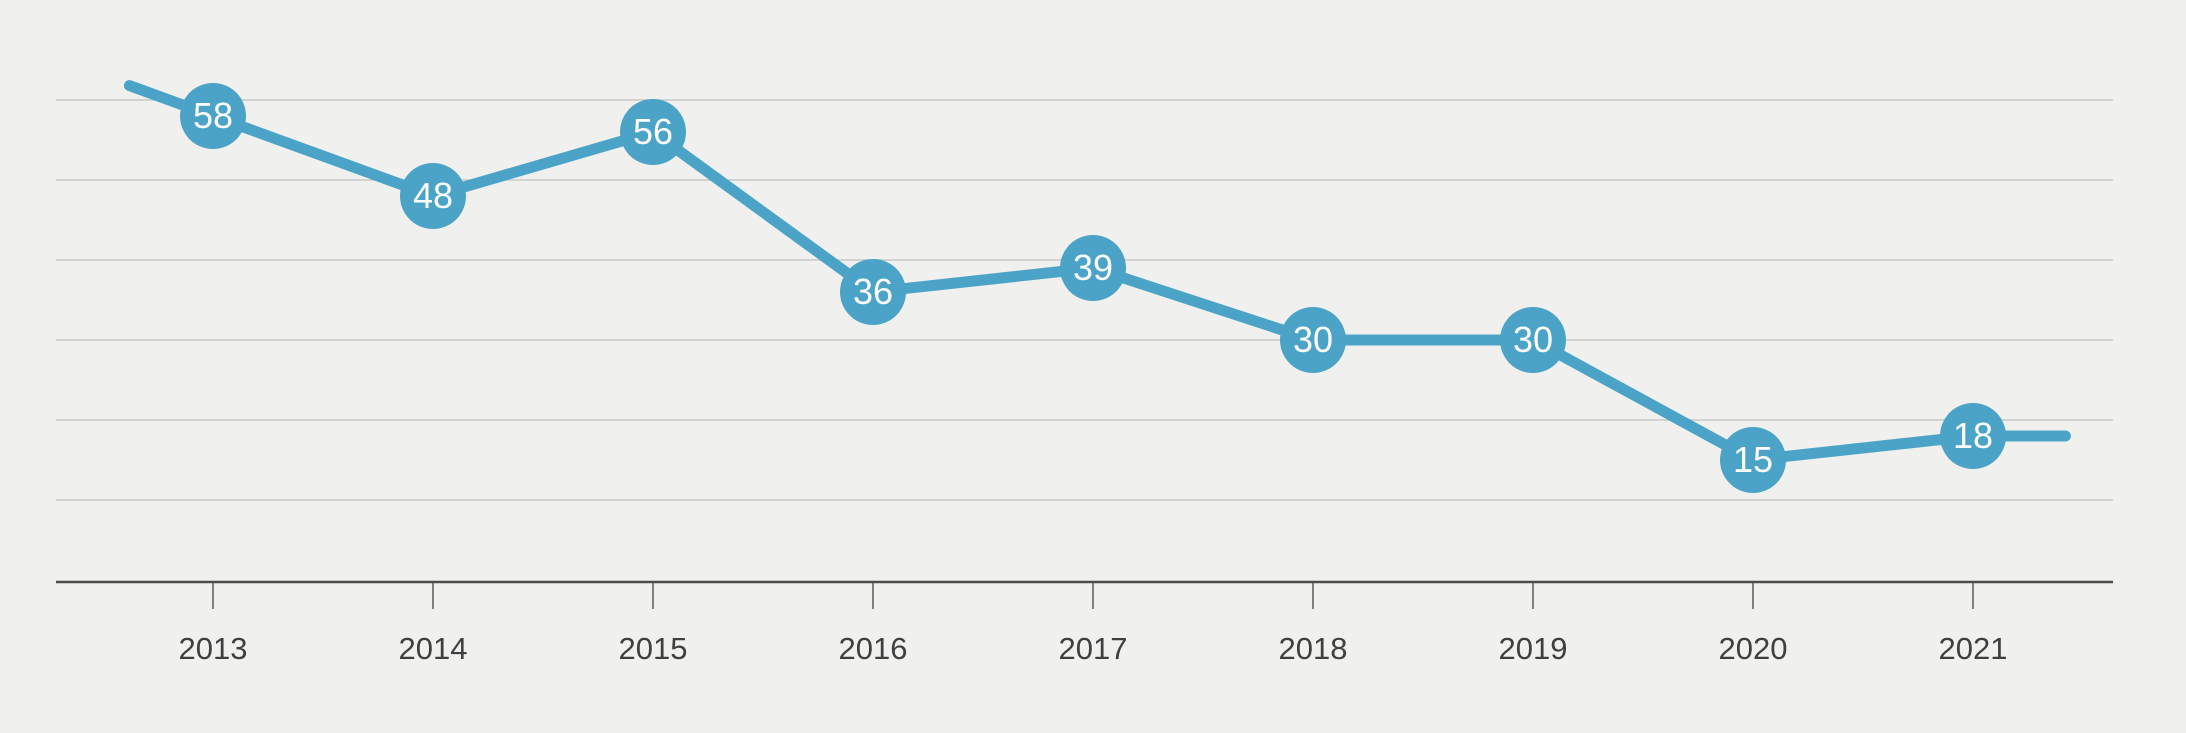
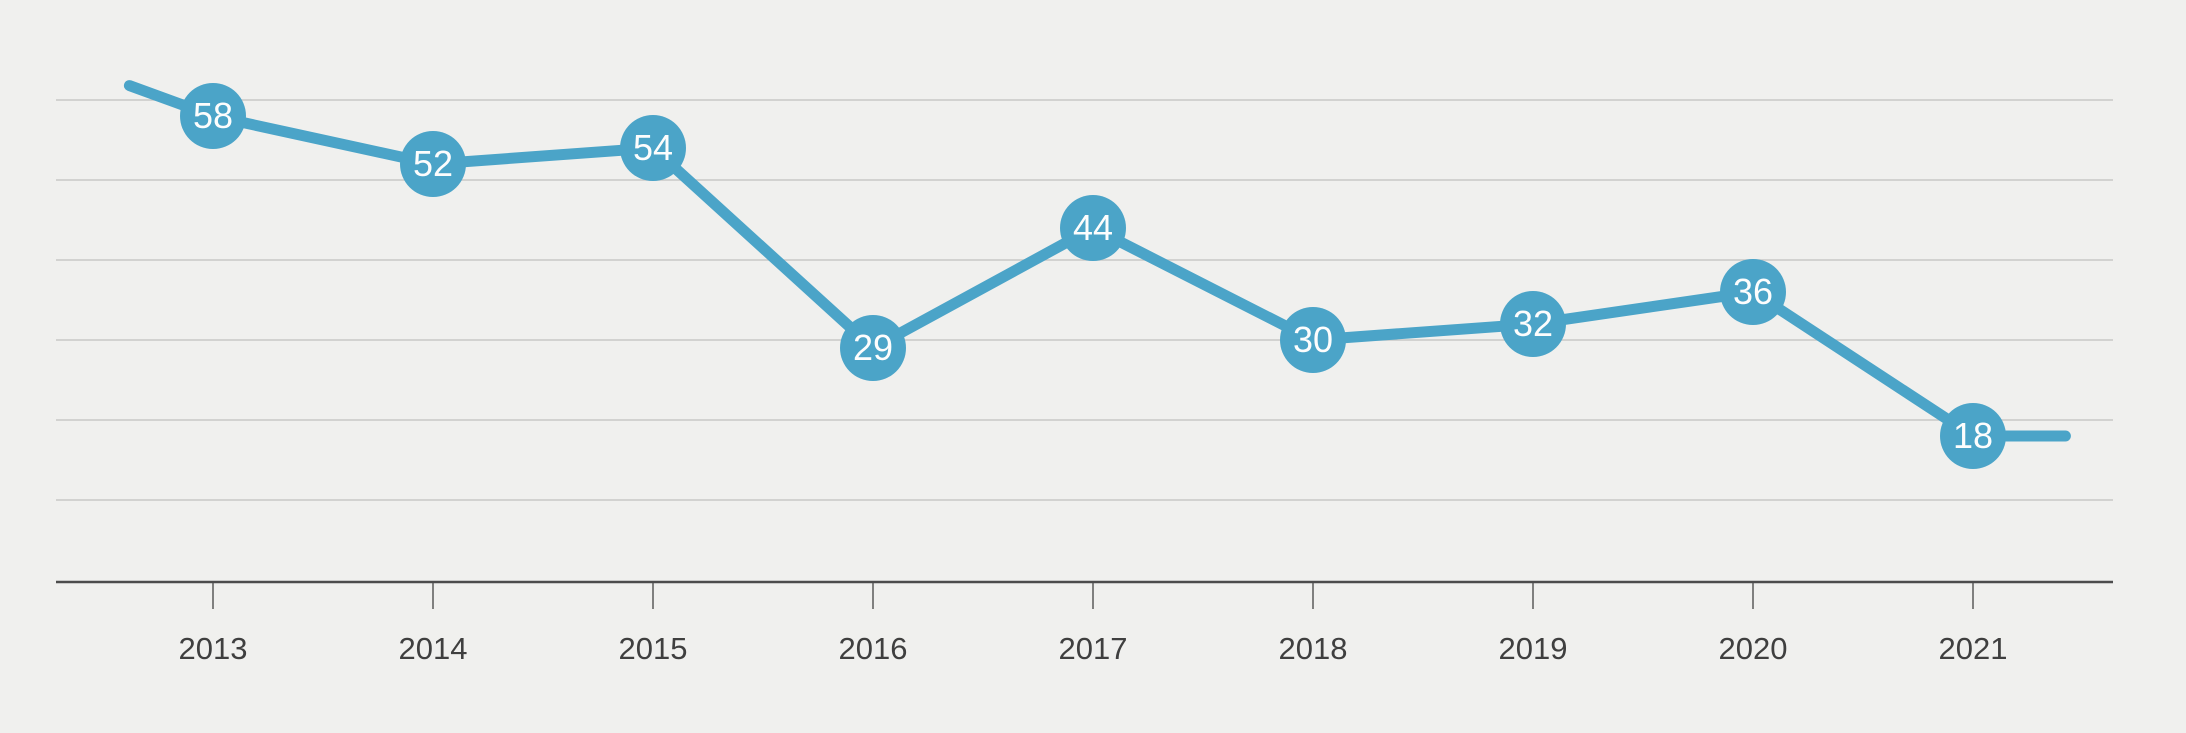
2014: 48 -> 52
2015: 56 -> 54
2016: 36 -> 29
2017: 39 -> 44
2019: 30 -> 32
2020: 15 -> 36
